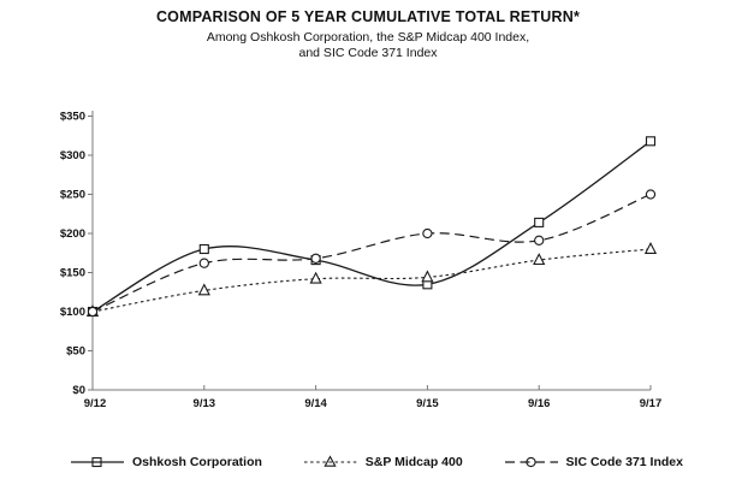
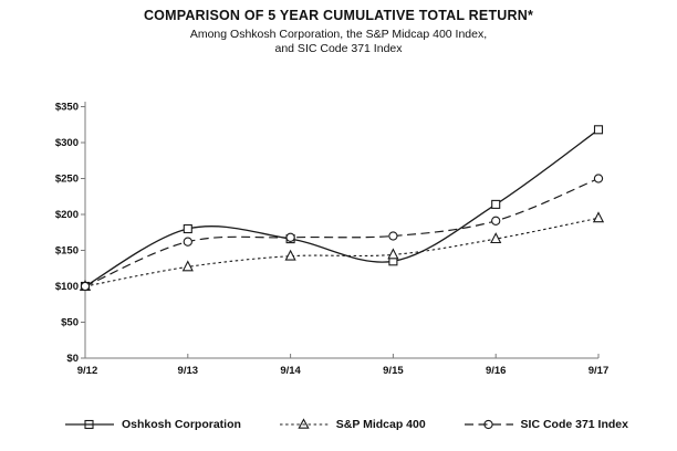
SIC Code 371 Index/9/15: $200 -> $170
S&P Midcap 400/9/17: $180 -> $200
